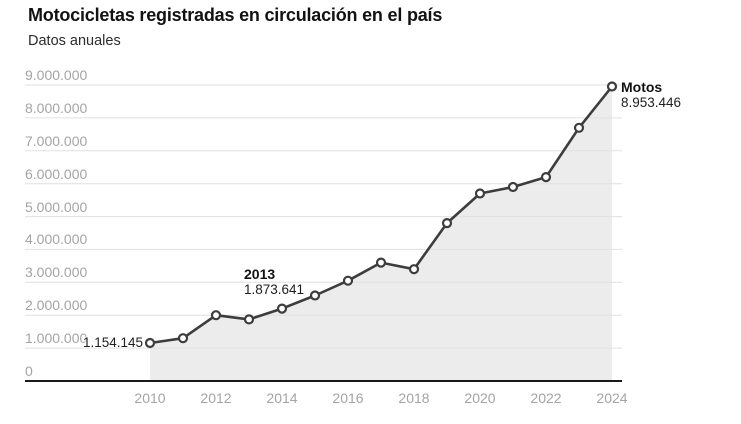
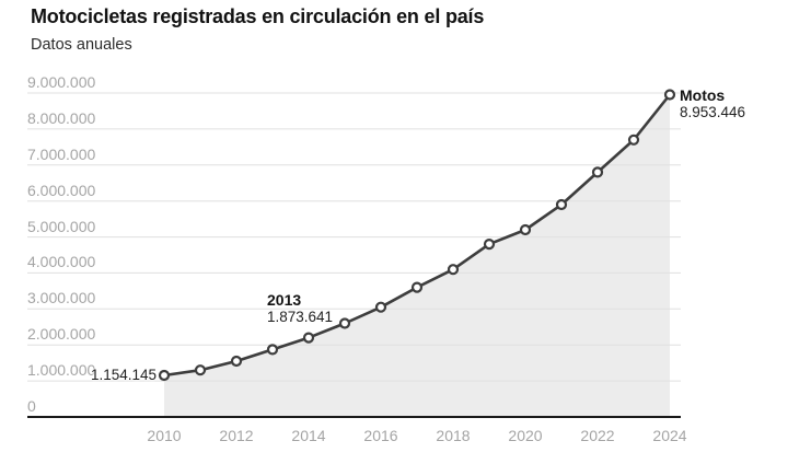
2012: 2000000 -> 1600000
2018: 3400000 -> 4100000
2020: 5700000 -> 5200000
2022: 6200000 -> 6800000
